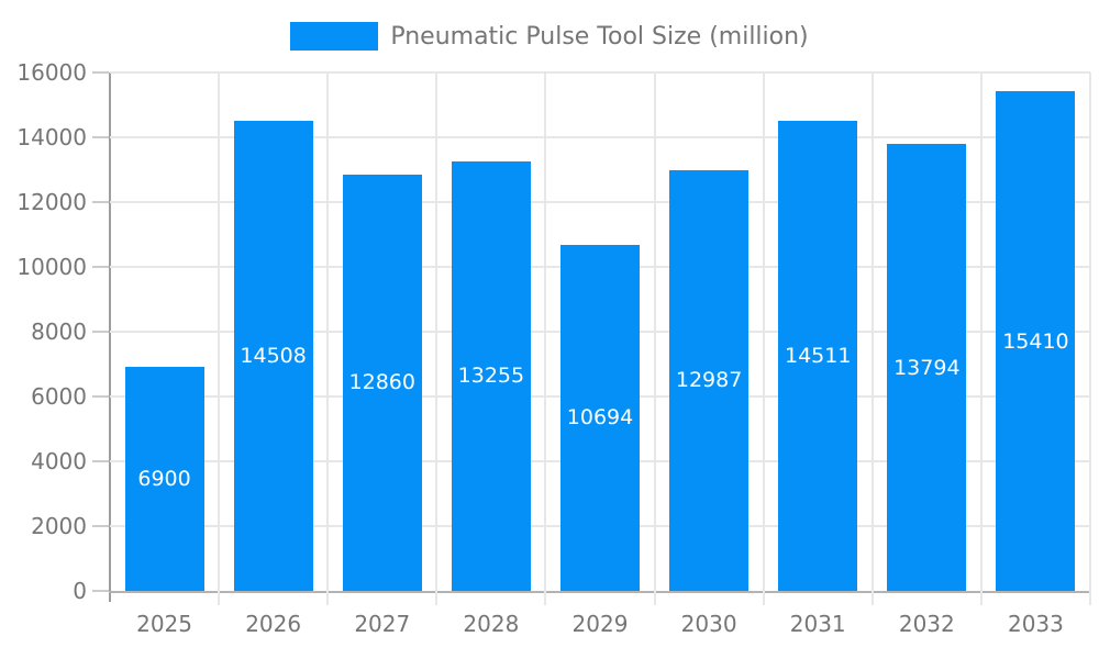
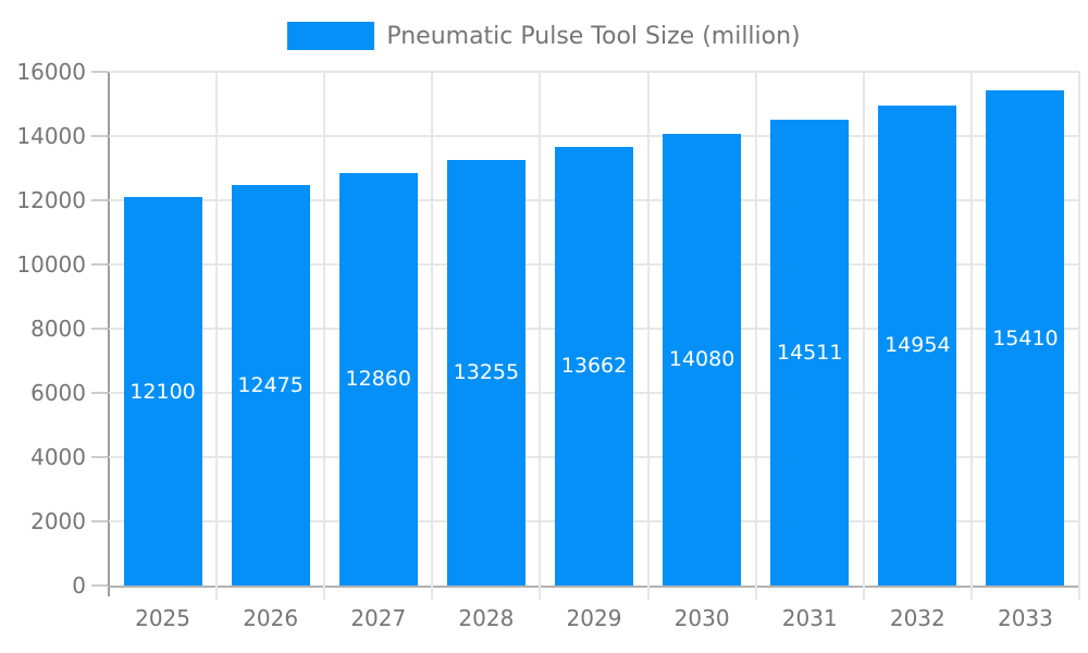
2025: 6900 -> 12100
2026: 14508 -> 12475
2029: 10694 -> 13662
2030: 12987 -> 14080
2032: 13794 -> 14954
